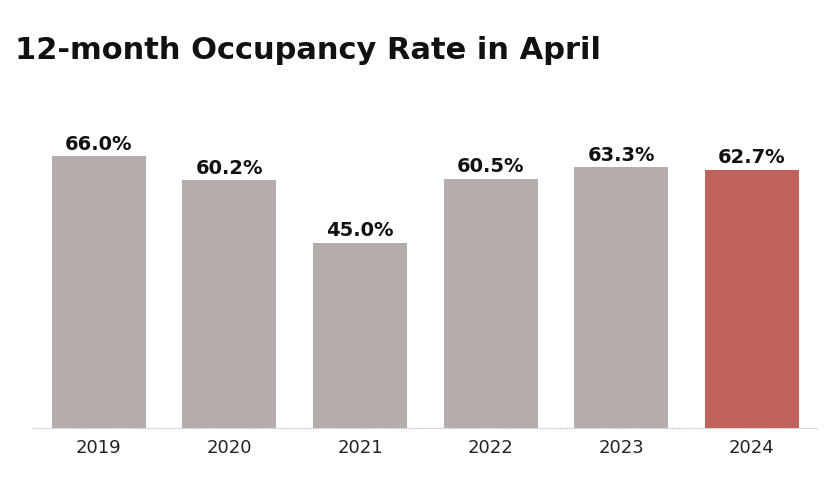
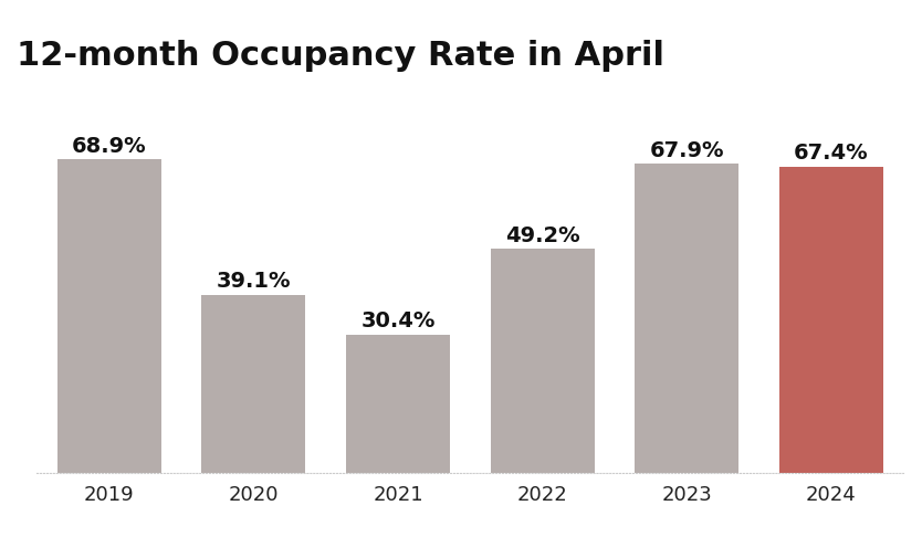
2019: 66.0% -> 68.9%
2020: 60.2% -> 39.1%
2021: 45.0% -> 30.4%
2022: 60.5% -> 49.2%
2023: 63.3% -> 67.9%
2024: 62.7% -> 67.4%
